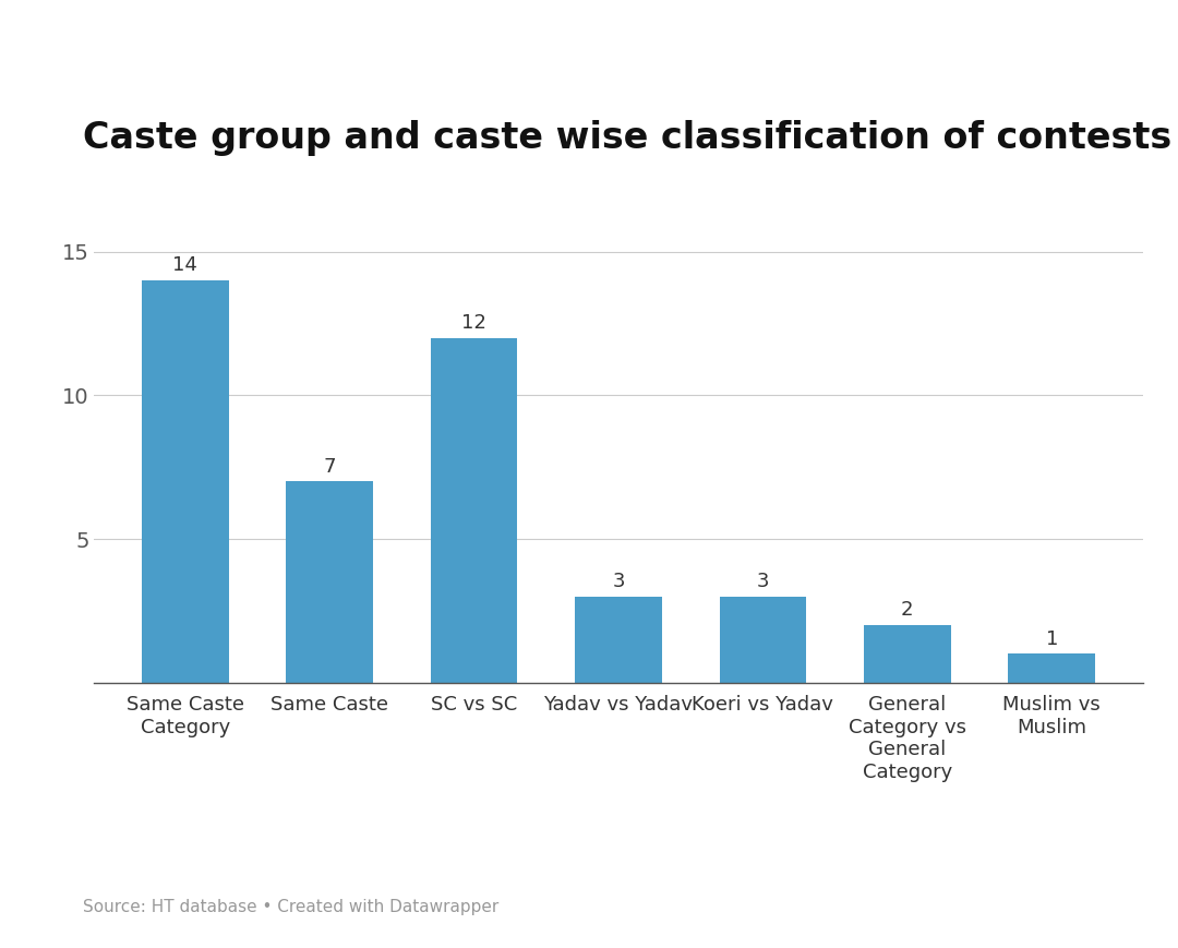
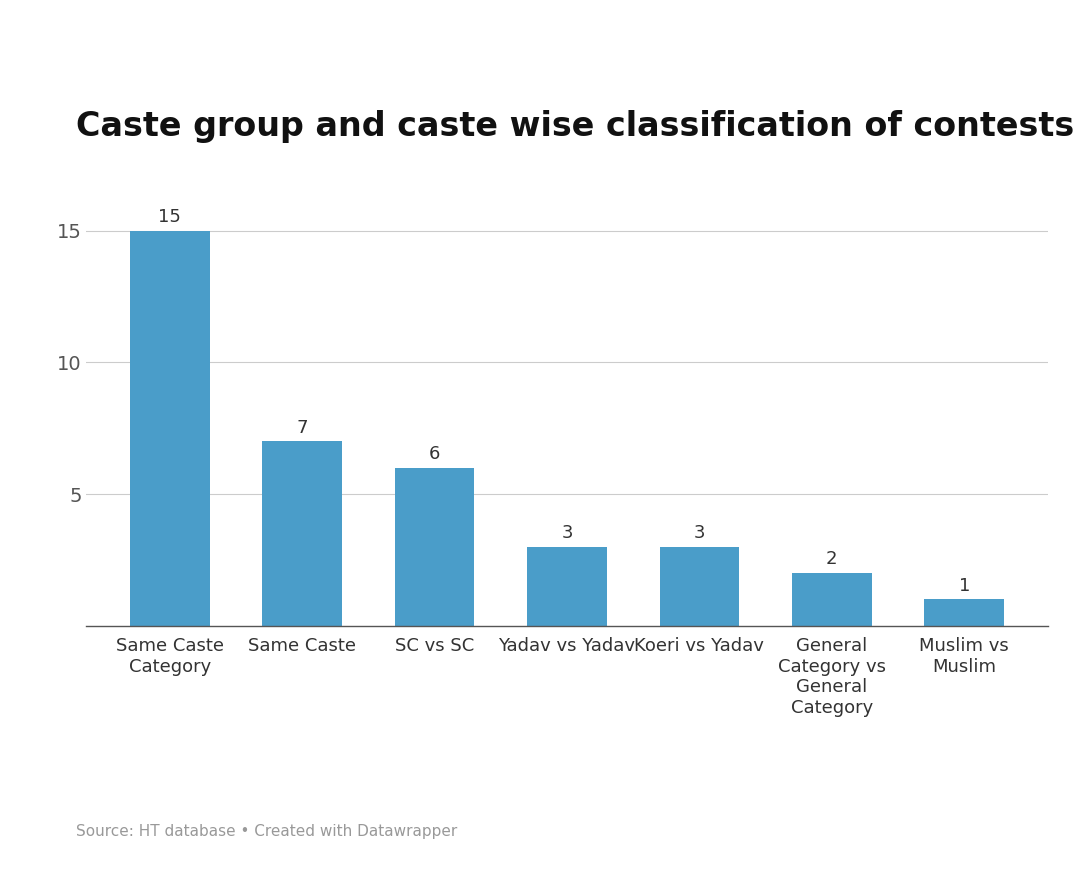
Same Caste Category: 14 -> 15
SC vs SC: 12 -> 6
